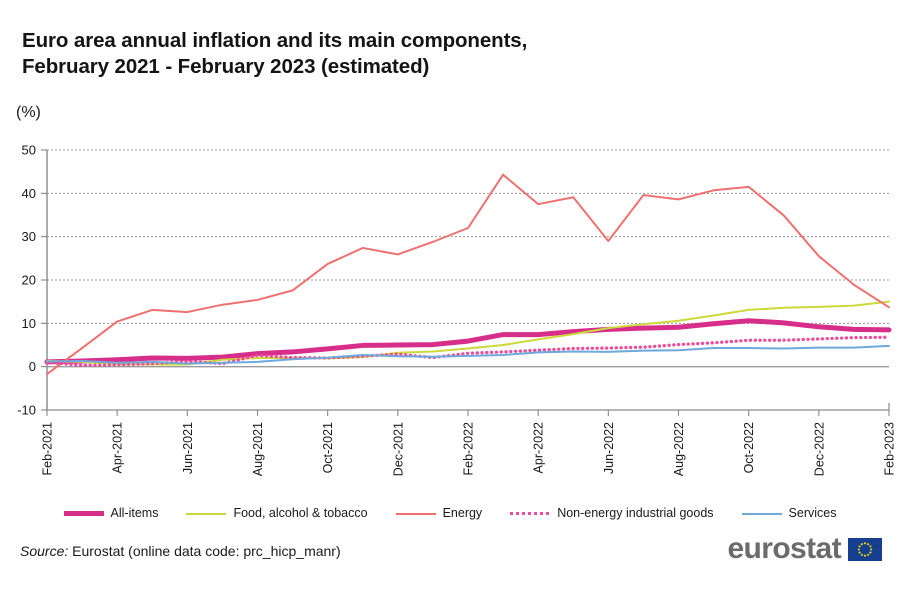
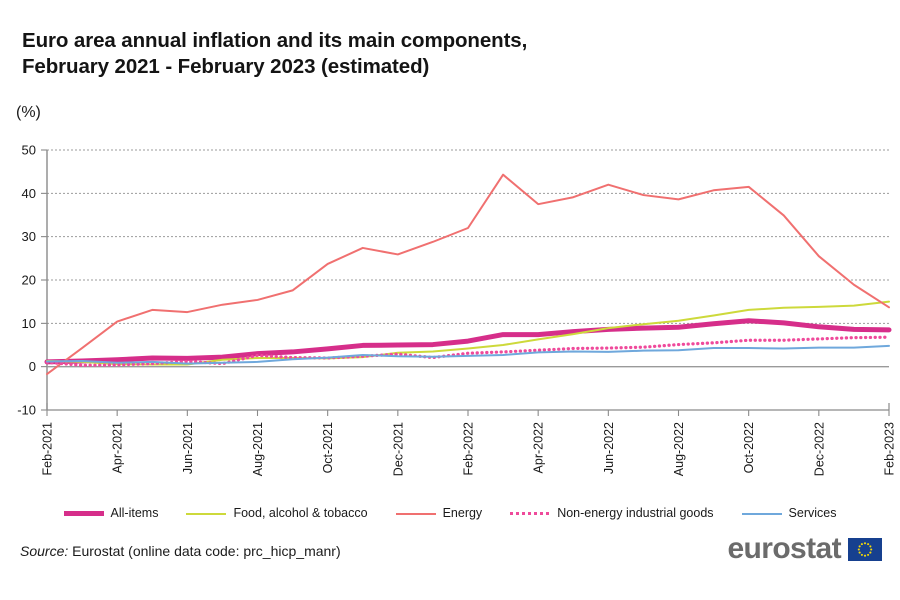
Energy/Jun-2022: 29 -> 42
